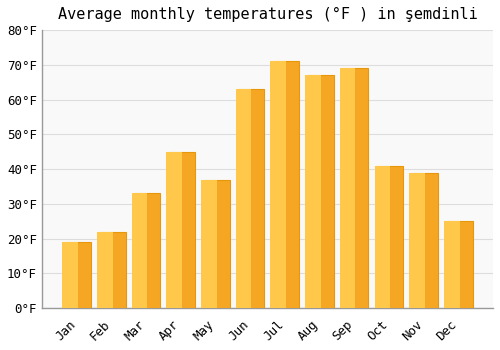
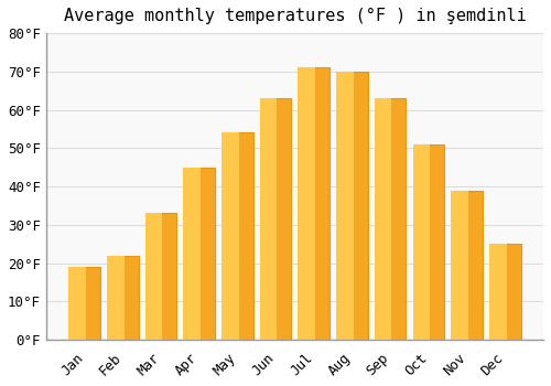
May: 37°F -> 54°F
Aug: 67°F -> 70°F
Sep: 69°F -> 63°F
Oct: 41°F -> 51°F
